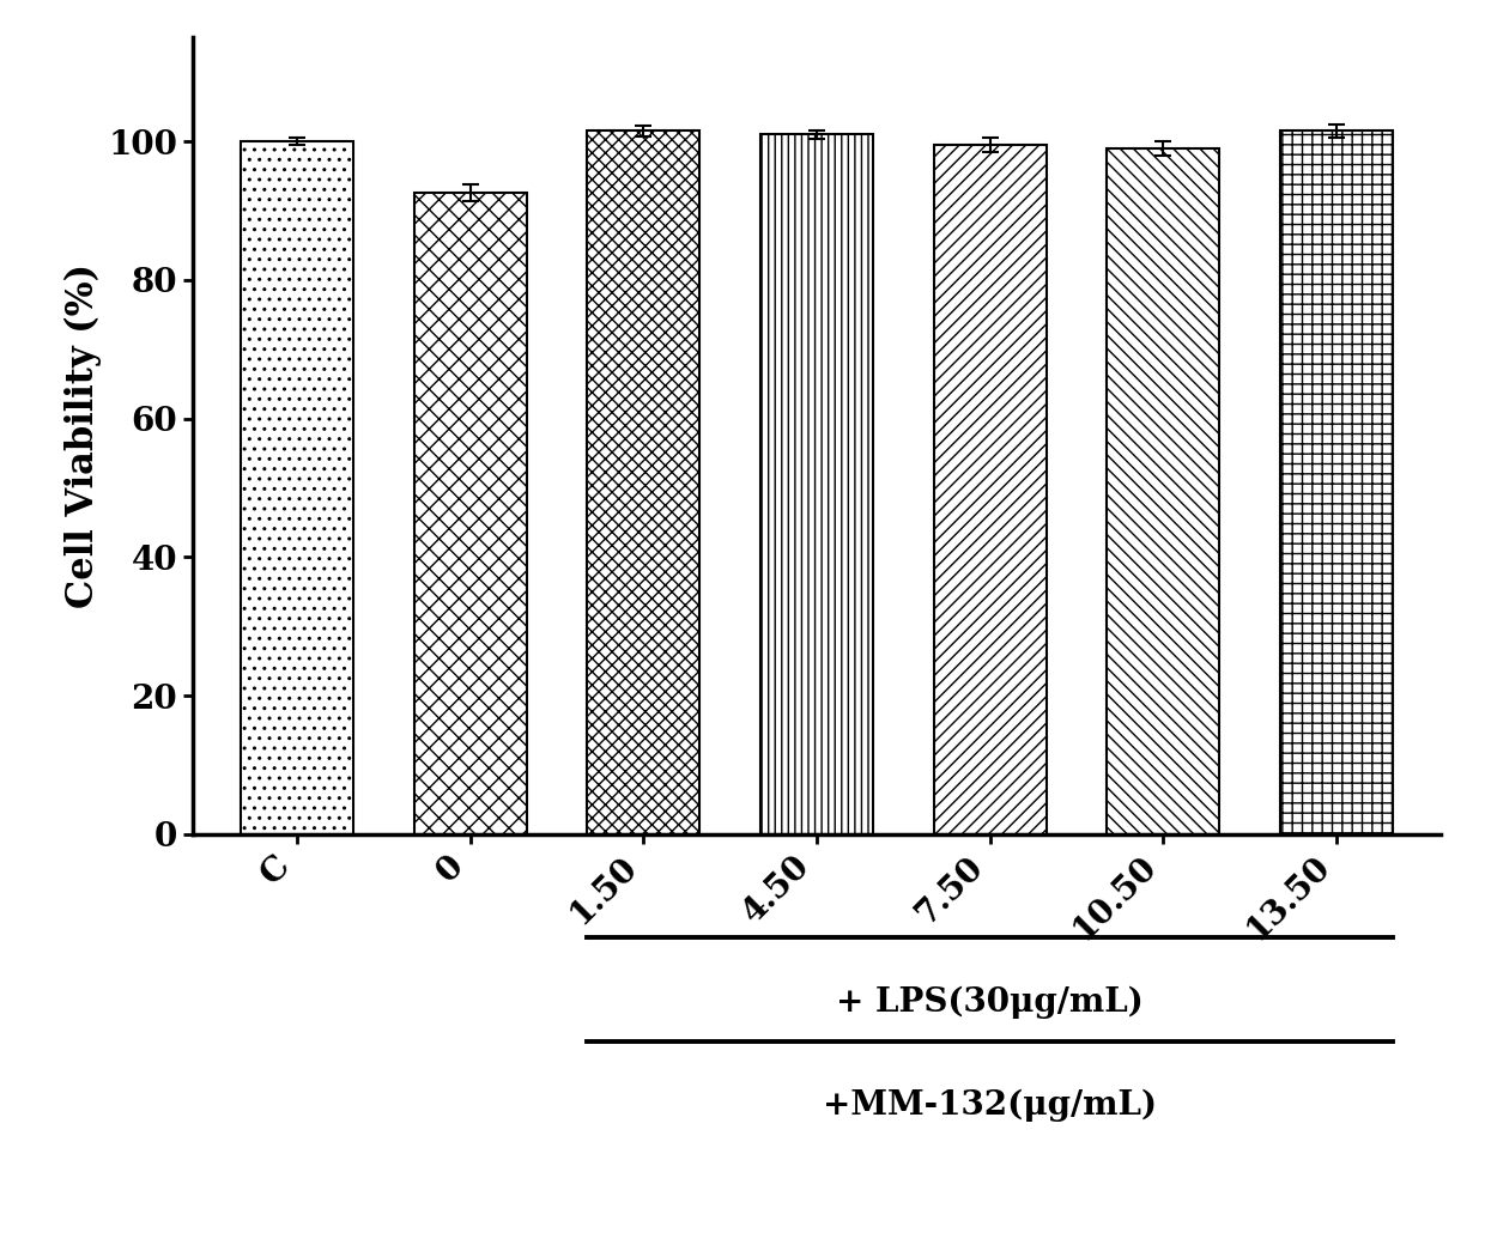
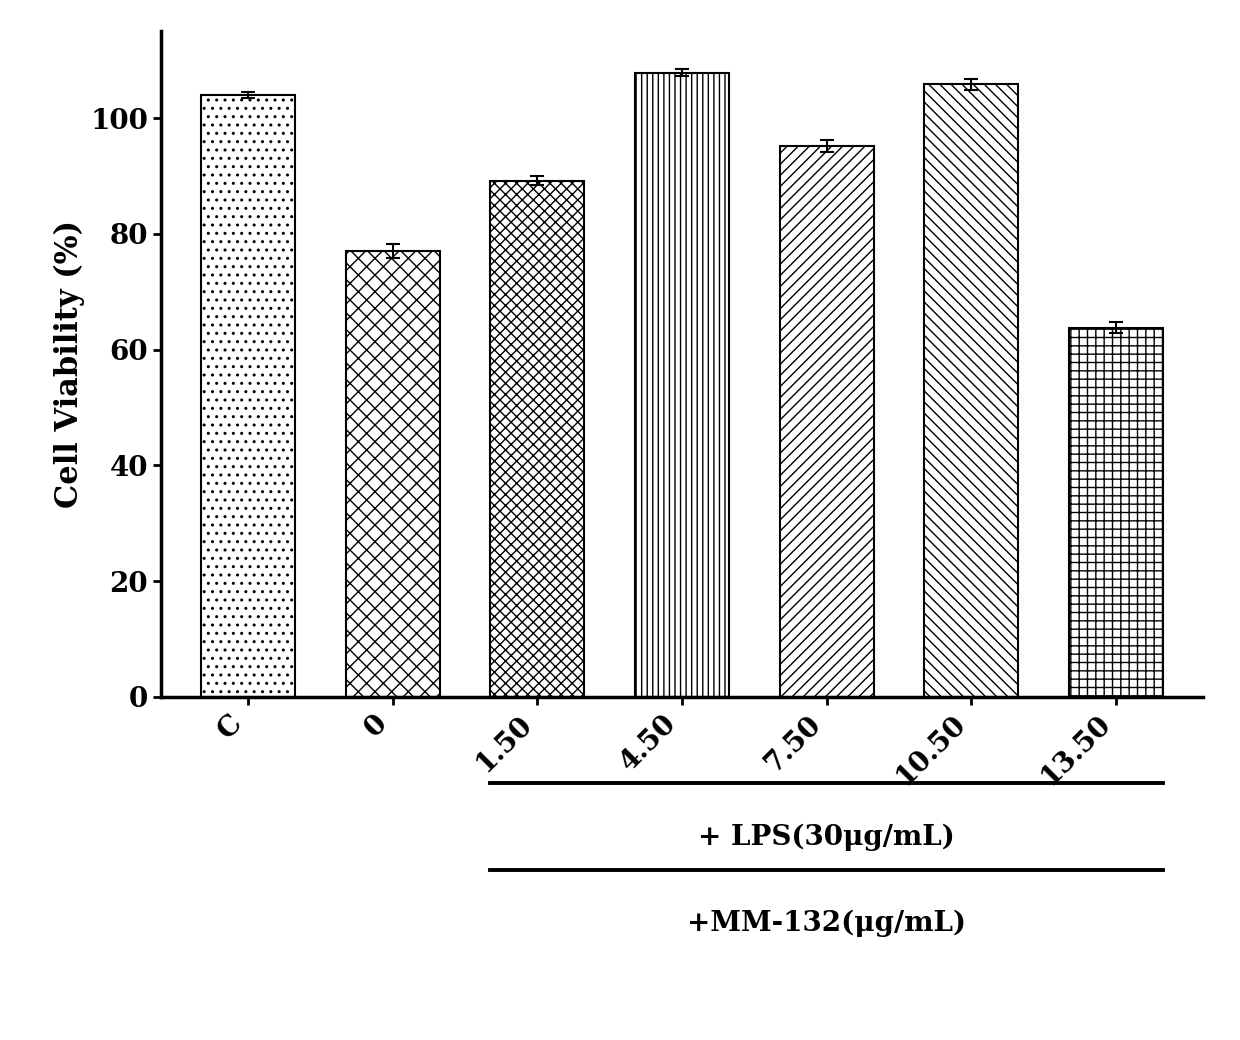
C: 100.0 -> 104.0
0: 92.5 -> 77.0
1.50: 101.5 -> 89.2
4.50: 101.0 -> 107.8
7.50: 99.5 -> 95.2
10.50: 99.0 -> 105.8
13.50: 101.5 -> 63.8
